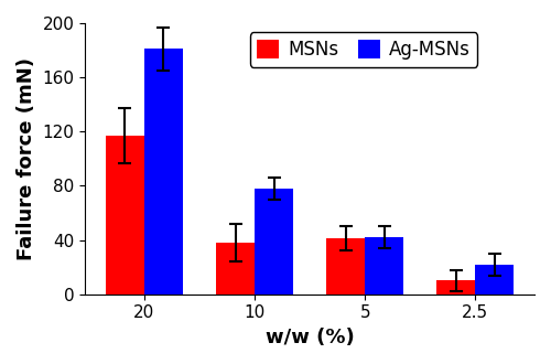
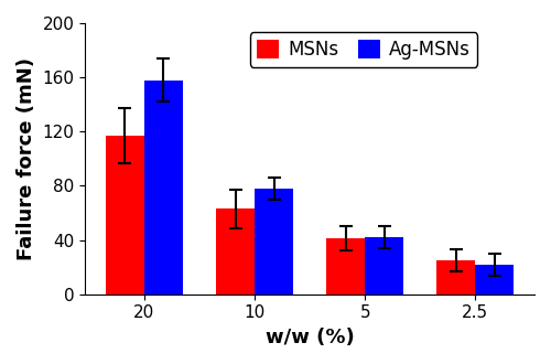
Ag-MSNs/20: 181 -> 158
MSNs/10: 38 -> 63
MSNs/2.5: 10 -> 25
